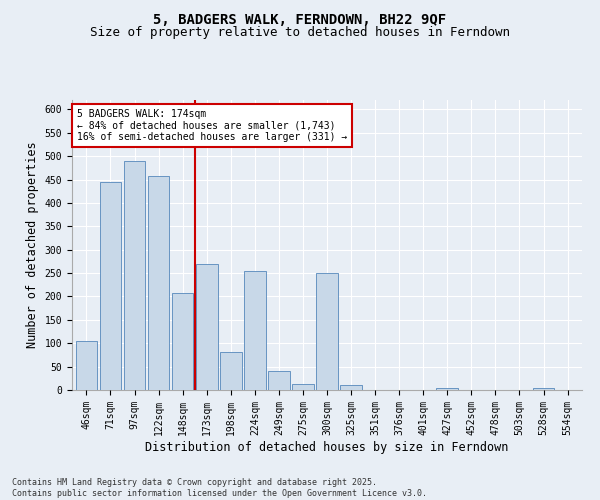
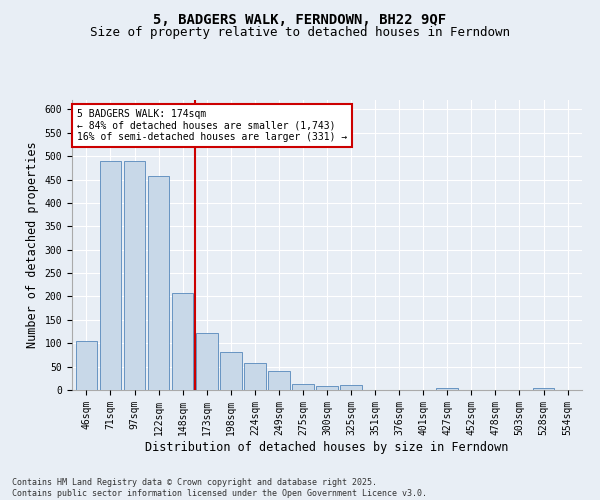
71sqm: 445 -> 490
173sqm: 270 -> 122
224sqm: 255 -> 58
300sqm: 250 -> 8
